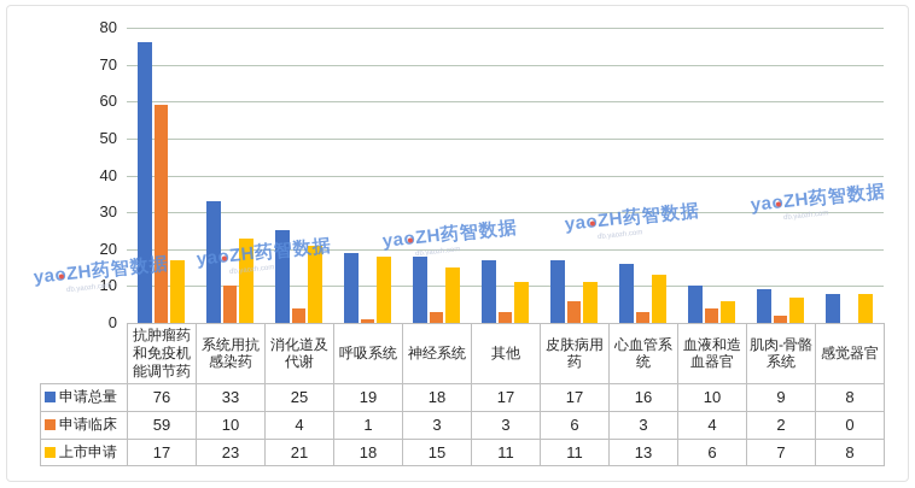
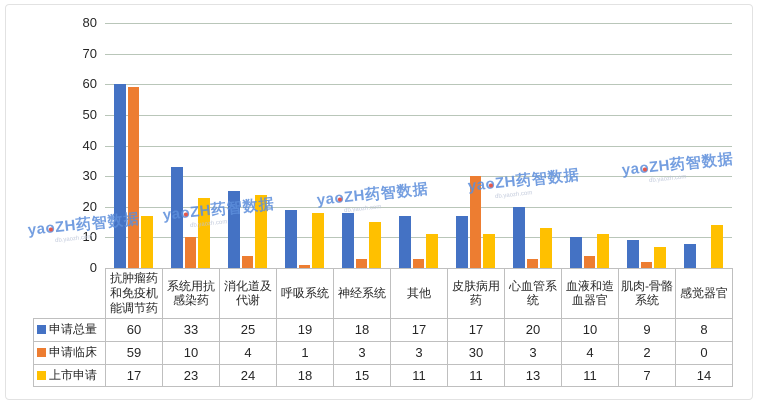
申请总量/抗肿瘤药和免疫机能调节药: 76 -> 60
上市申请/消化道及代谢: 21 -> 24
申请临床/皮肤病用药: 6 -> 30
申请总量/心血管系统: 16 -> 20
上市申请/血液和造血器官: 6 -> 11
上市申请/感觉器官: 8 -> 14
